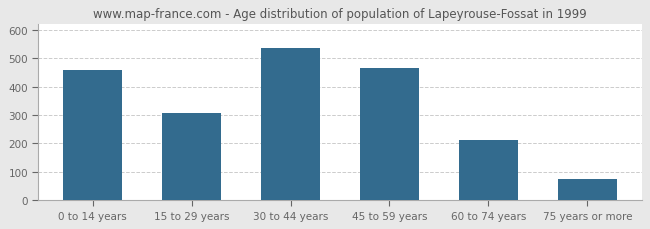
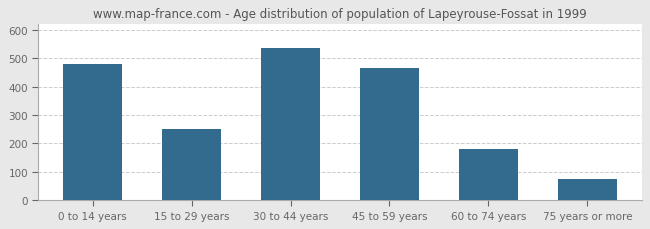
0 to 14 years: 458 -> 480
15 to 29 years: 307 -> 250
60 to 74 years: 213 -> 180
